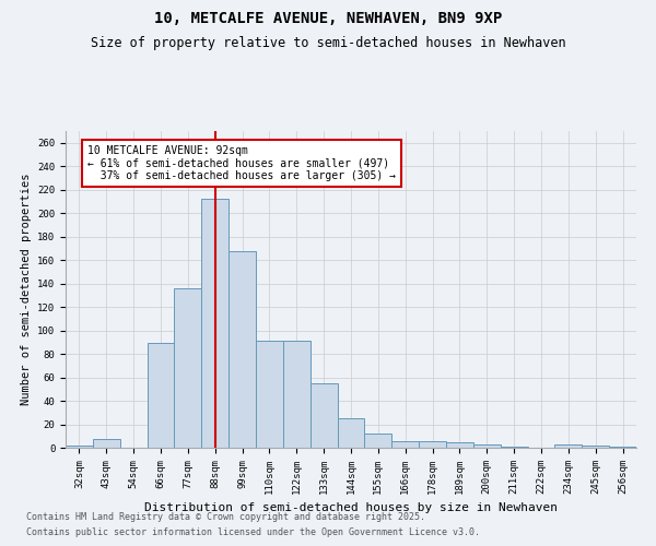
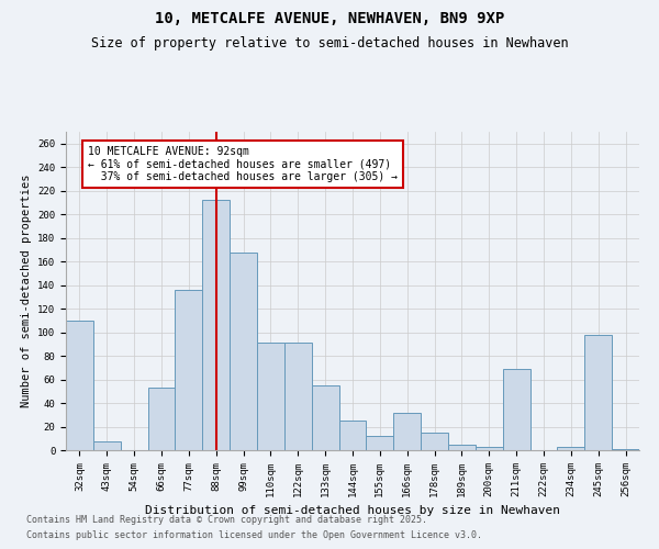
32sqm: 2 -> 110
66sqm: 89 -> 53
166sqm: 6 -> 32
178sqm: 6 -> 15
211sqm: 1 -> 69
245sqm: 2 -> 98
